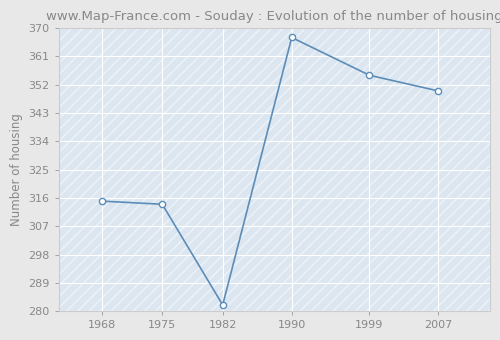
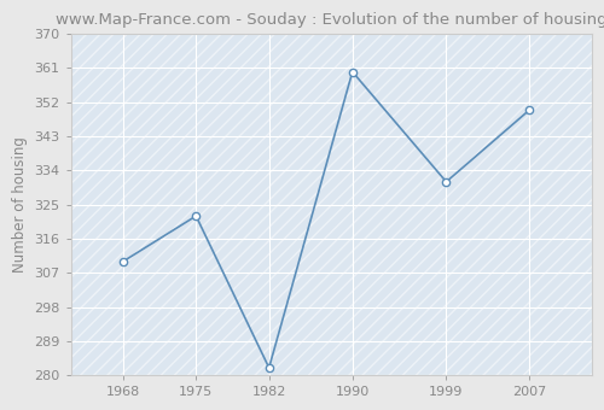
1968: 315 -> 310
1975: 314 -> 322
1990: 367 -> 360
1999: 355 -> 331
